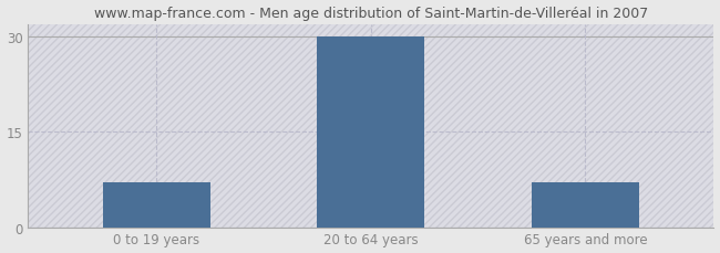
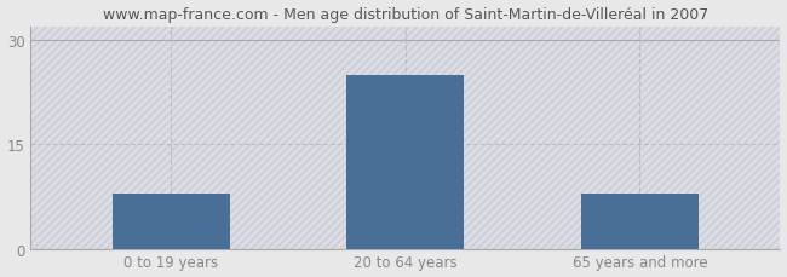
0 to 19 years: 7 -> 8
20 to 64 years: 30 -> 25
65 years and more: 7 -> 8
